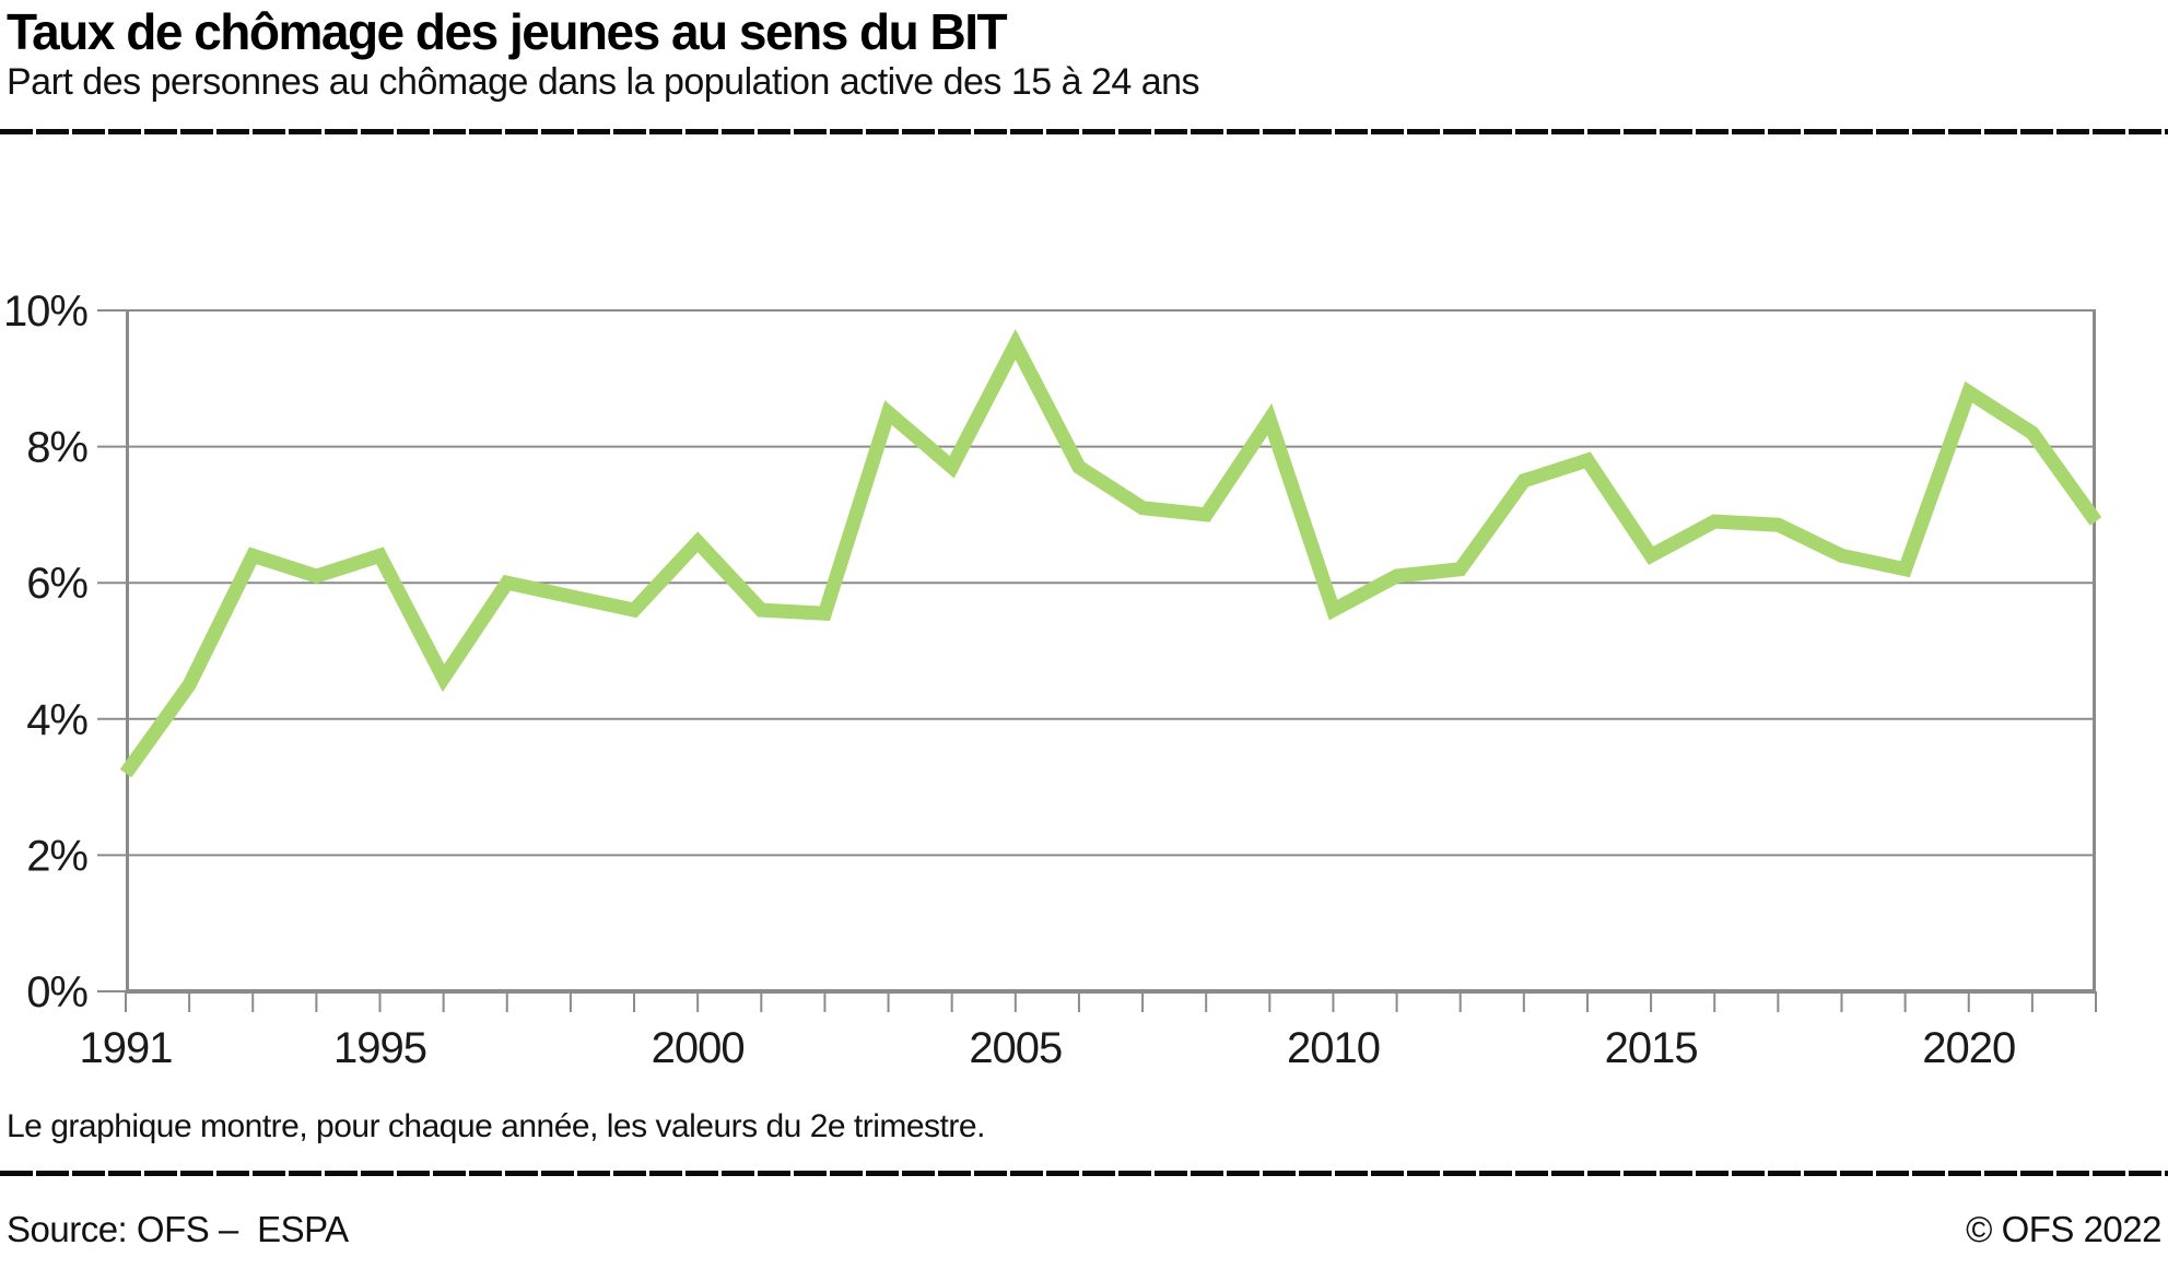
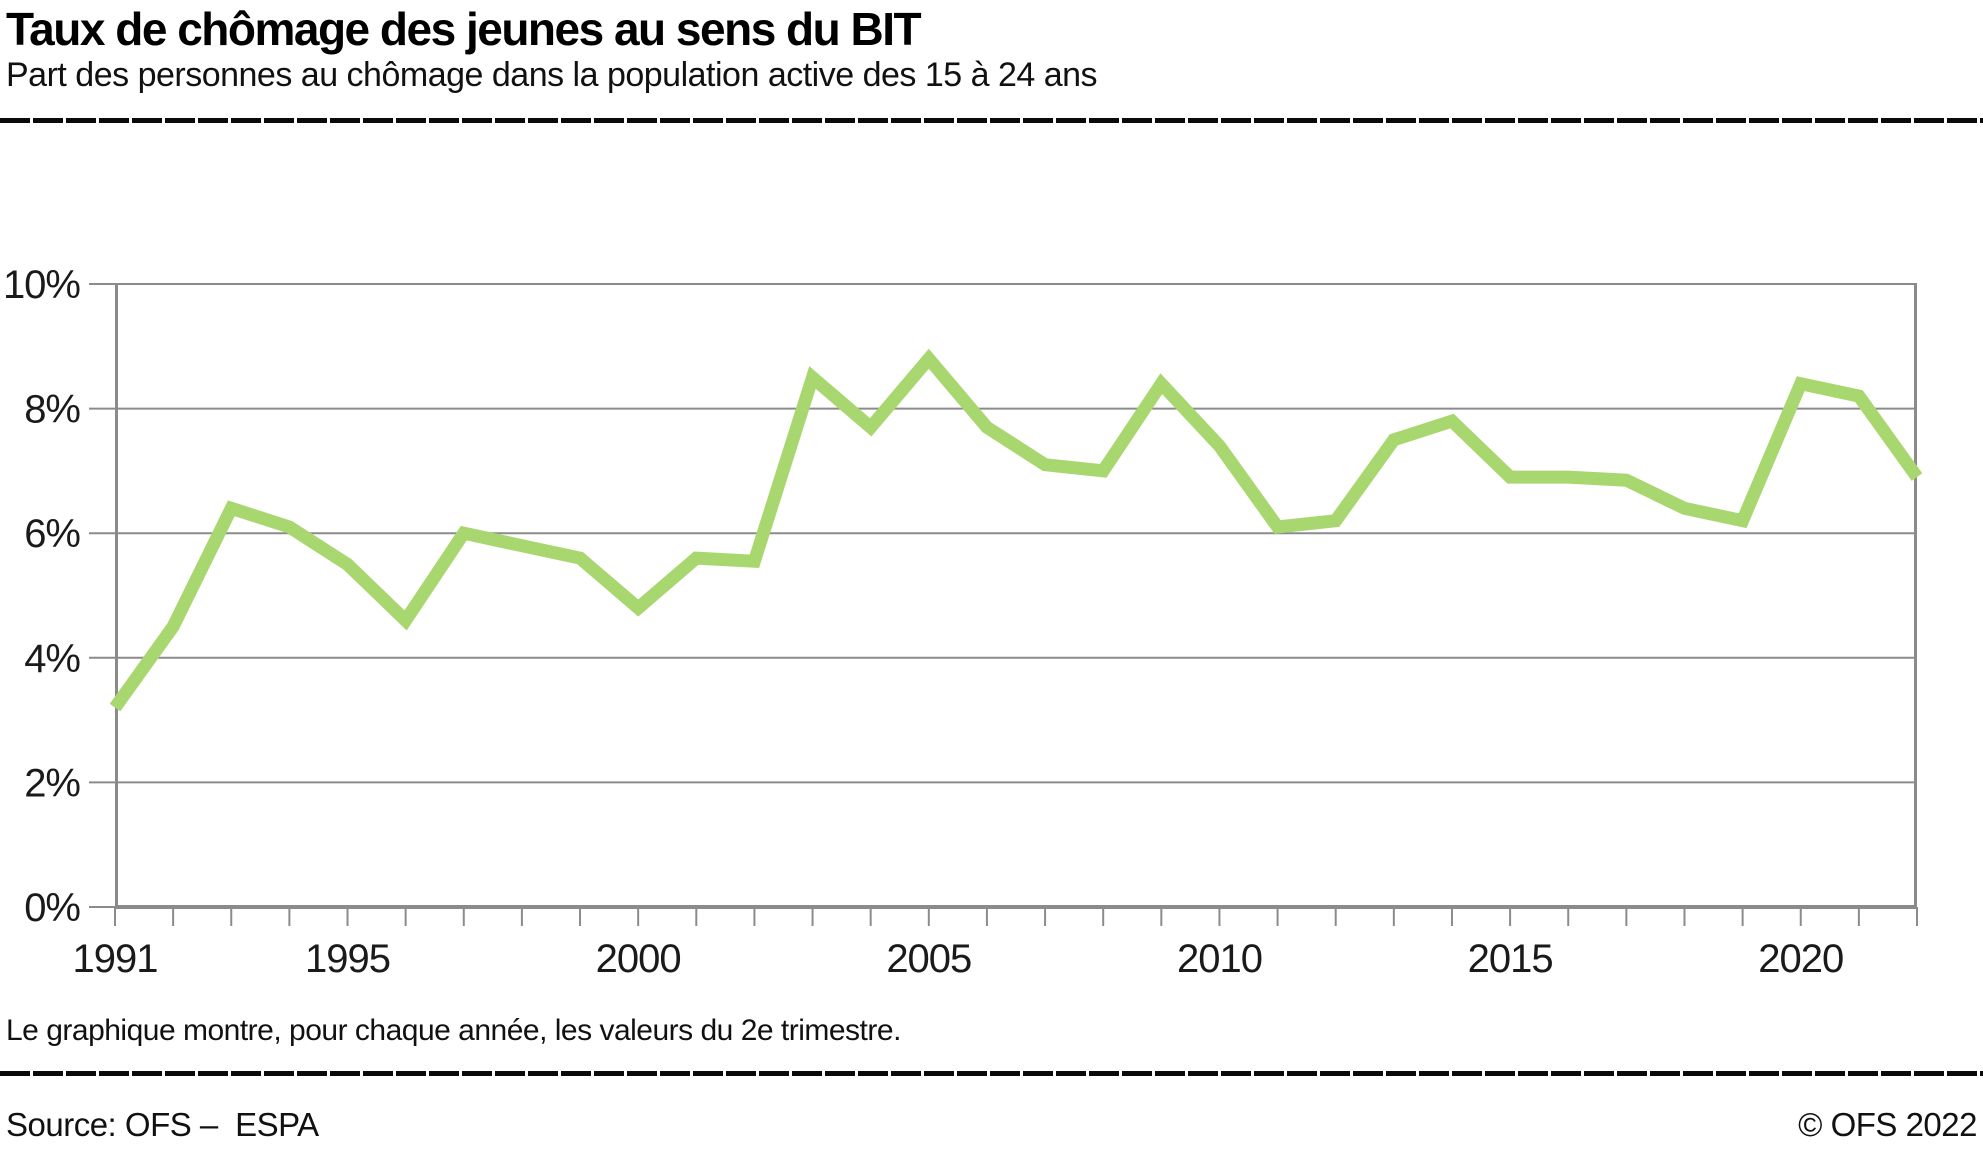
1995: 6.4% -> 5.5%
2000: 6.6% -> 4.8%
2005: 9.5% -> 8.8%
2010: 5.6% -> 7.4%
2015: 6.4% -> 6.9%
2020: 8.8% -> 8.4%
